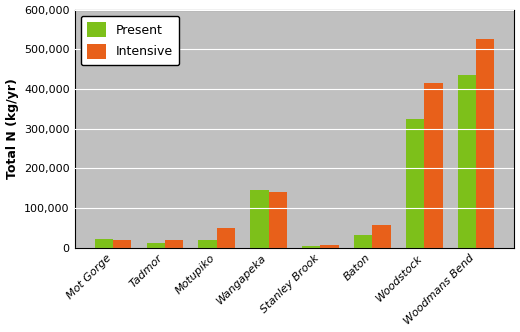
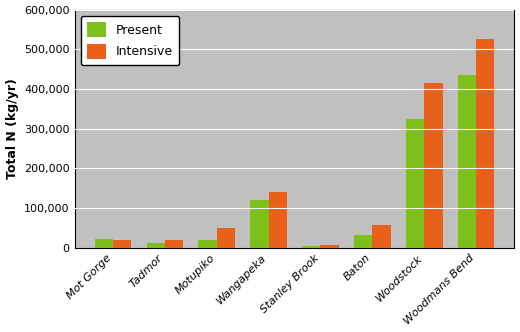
Present/Wangapeka: 145,000 -> 120,000
